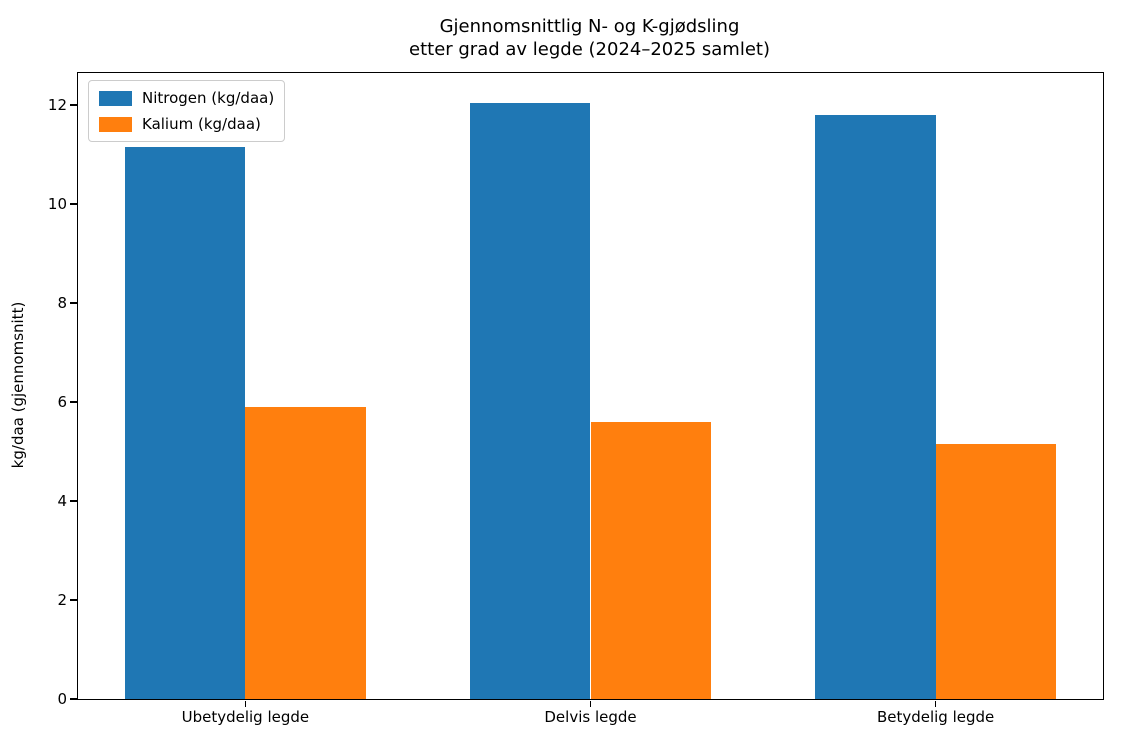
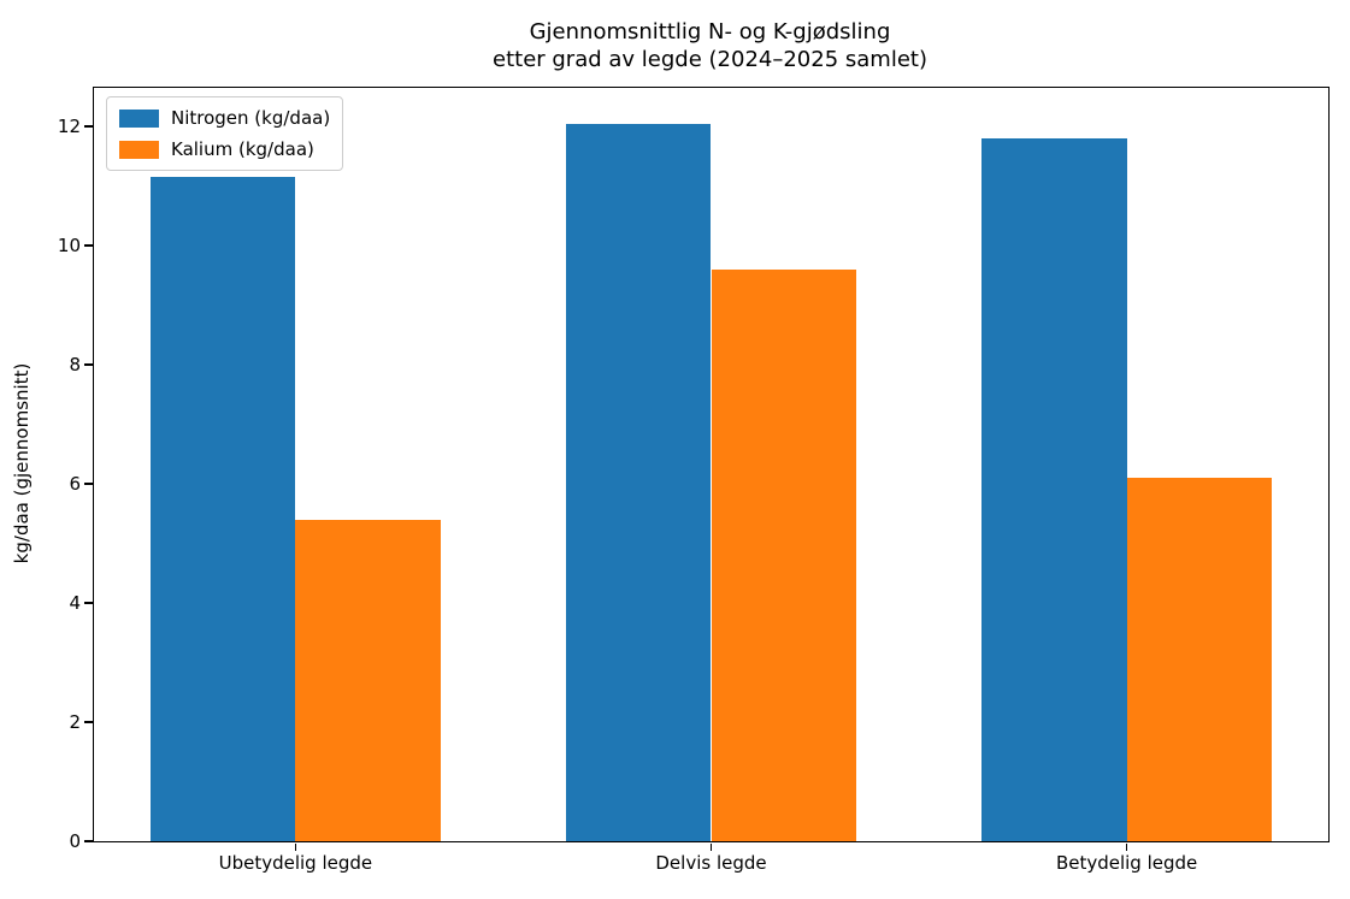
Kalium (kg/daa)/Ubetydelig legde: 5.9 -> 5.4
Kalium (kg/daa)/Delvis legde: 5.6 -> 9.6
Kalium (kg/daa)/Betydelig legde: 5.2 -> 6.1
